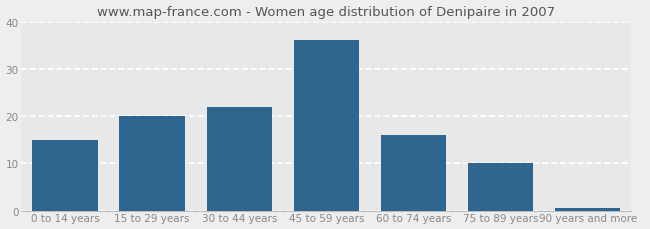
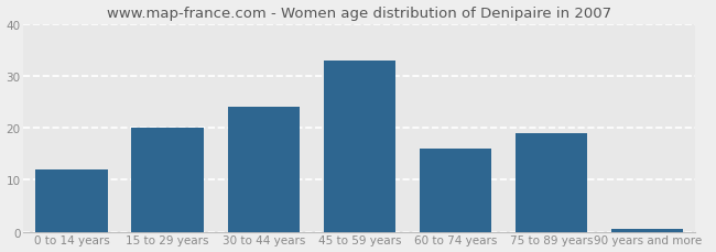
0 to 14 years: 15.0 -> 12.0
30 to 44 years: 22.0 -> 24.0
45 to 59 years: 36.0 -> 33.0
75 to 89 years: 10.0 -> 19.0
